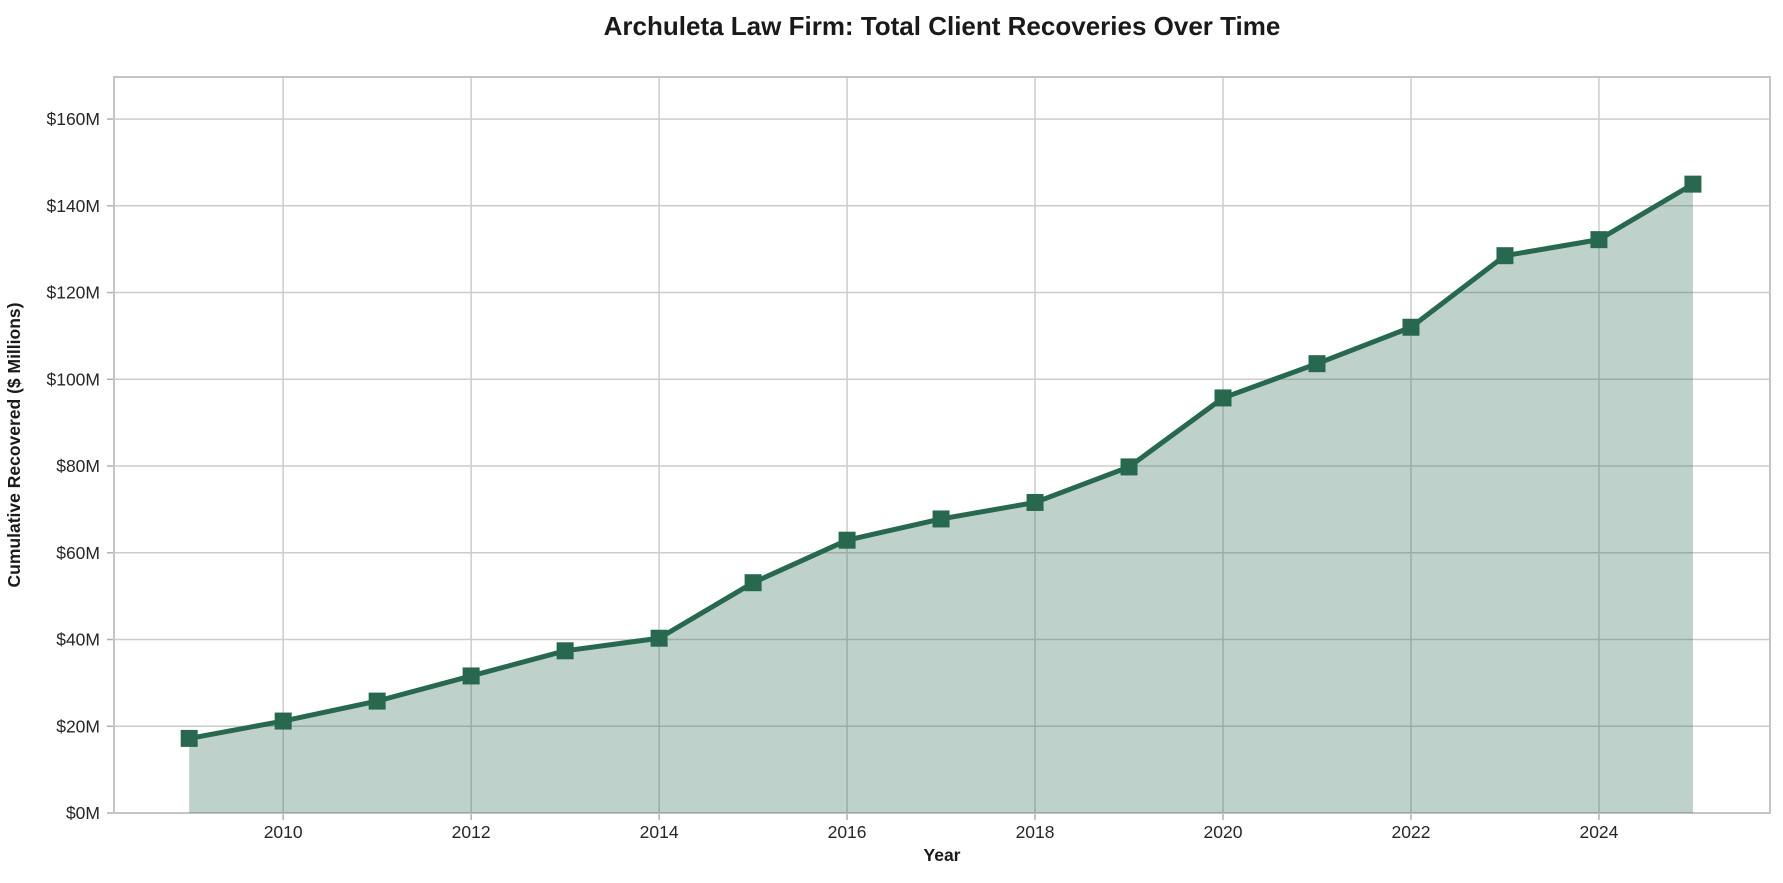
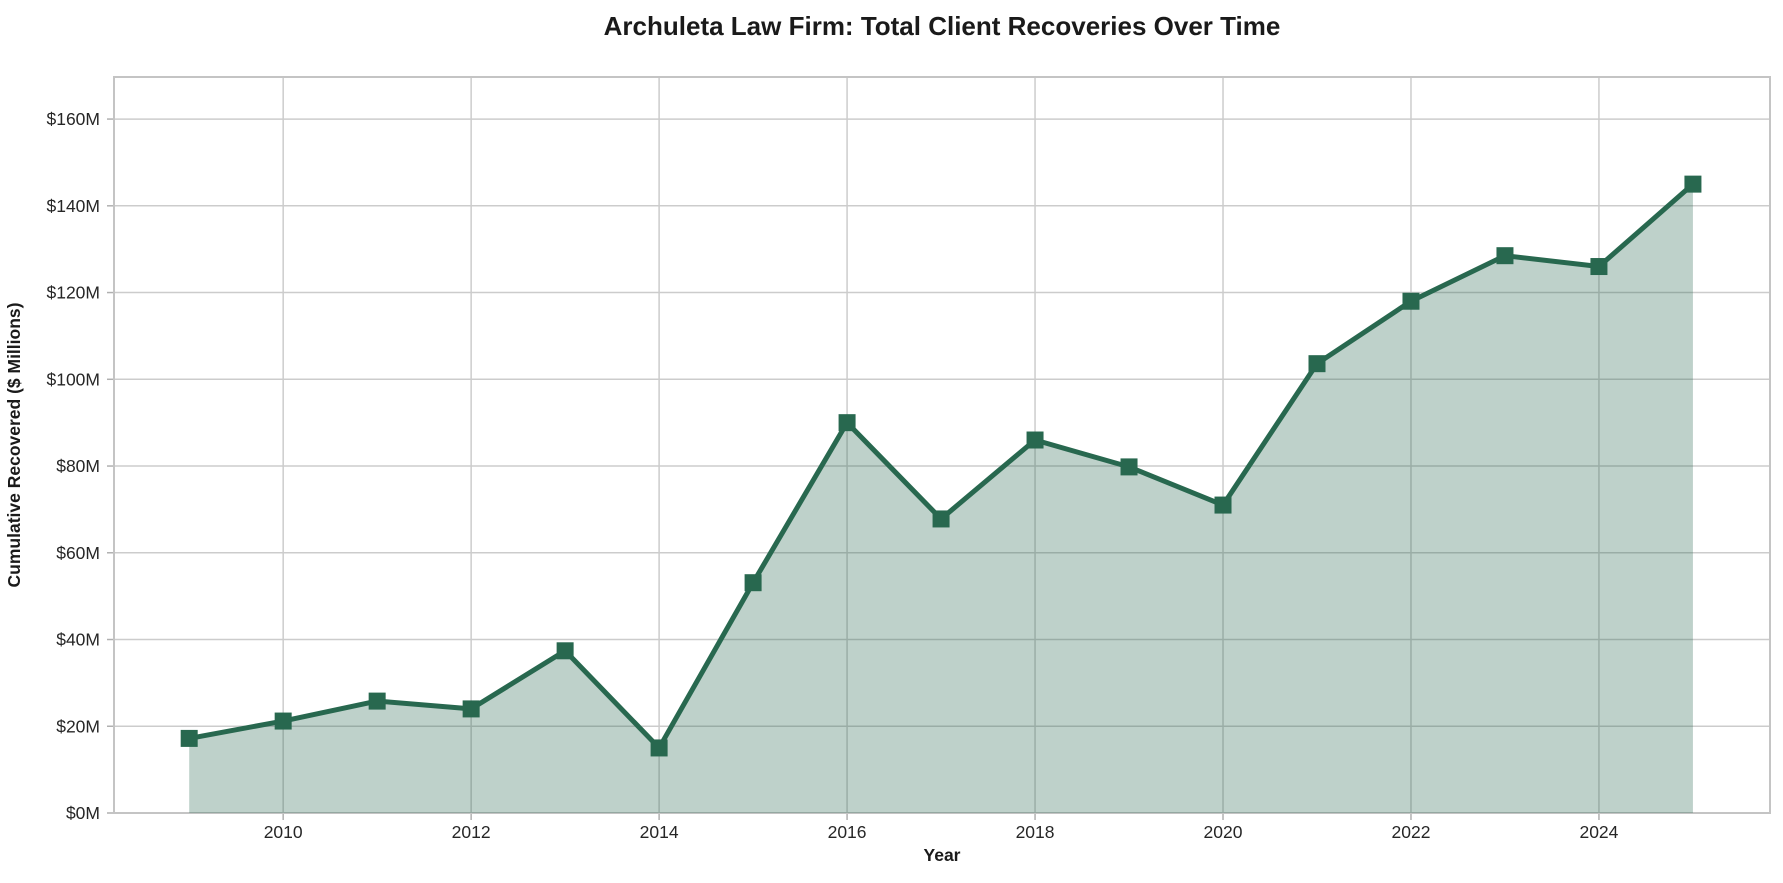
2012: $32M -> $24M
2014: $40M -> $15M
2016: $63M -> $90M
2018: $72M -> $86M
2020: $96M -> $71M
2022: $112M -> $118M
2024: $132M -> $126M
